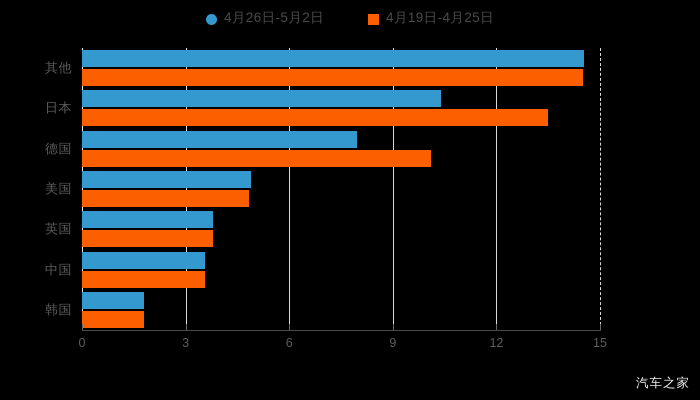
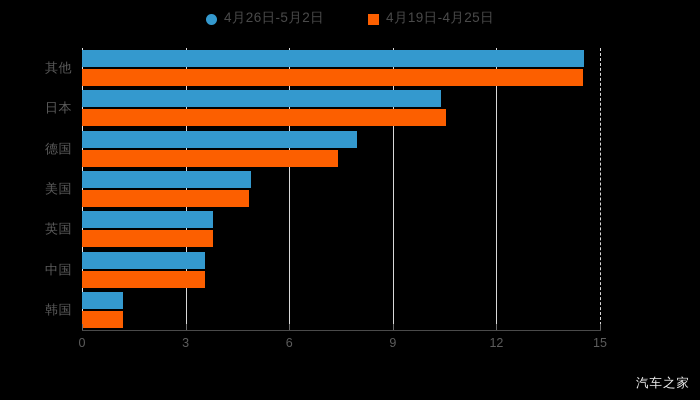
4月19日-4月25日/日本: 13.5 -> 10.6
4月19日-4月25日/德国: 10.1 -> 7.4
4月26日-5月2日/韩国: 1.8 -> 1.2
4月19日-4月25日/韩国: 1.8 -> 1.2
